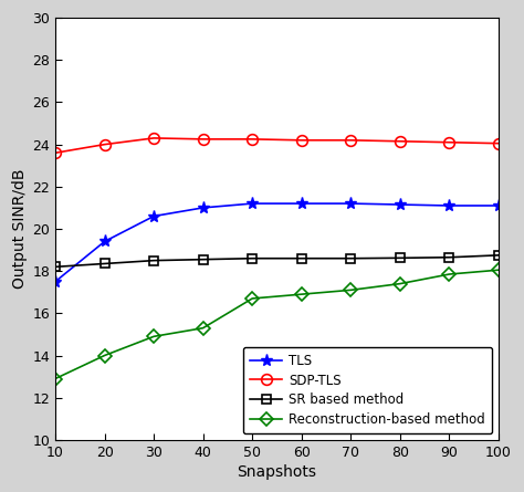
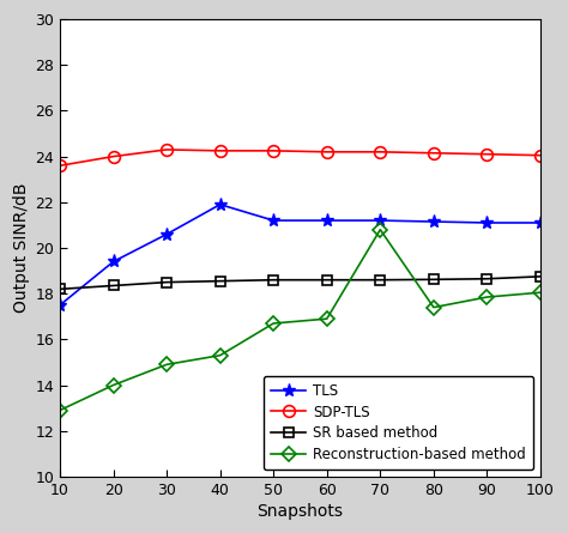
TLS/40: 21.0 -> 21.9
Reconstruction-based method/70: 17.1 -> 20.8
